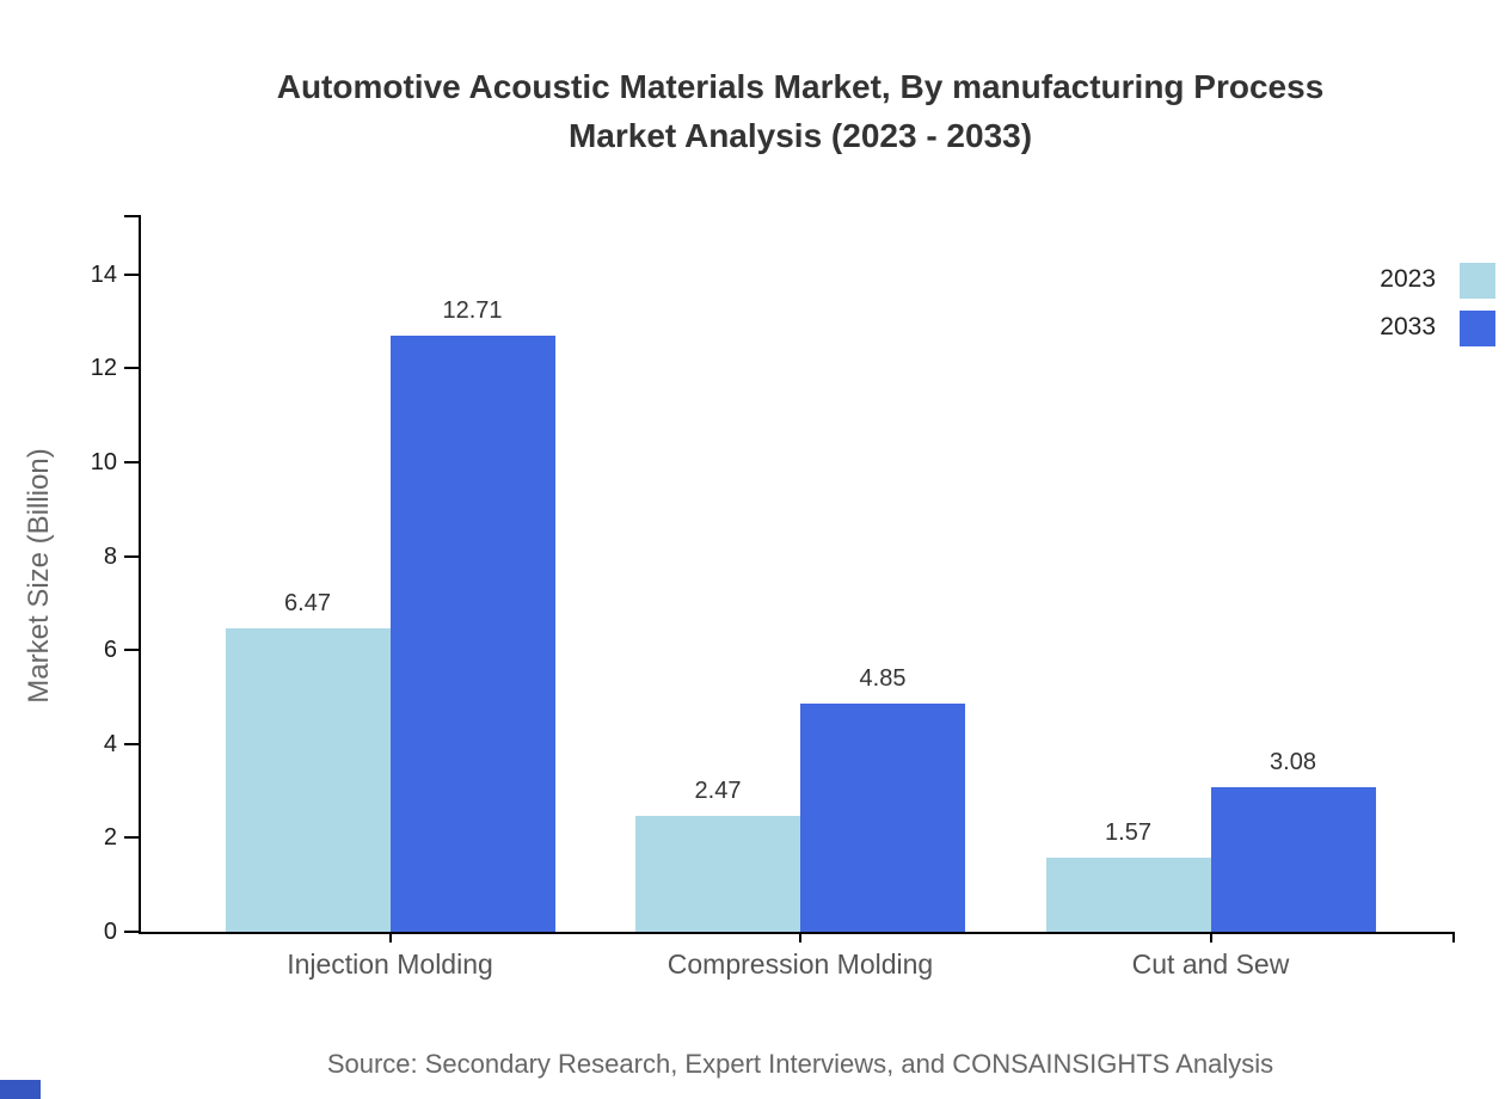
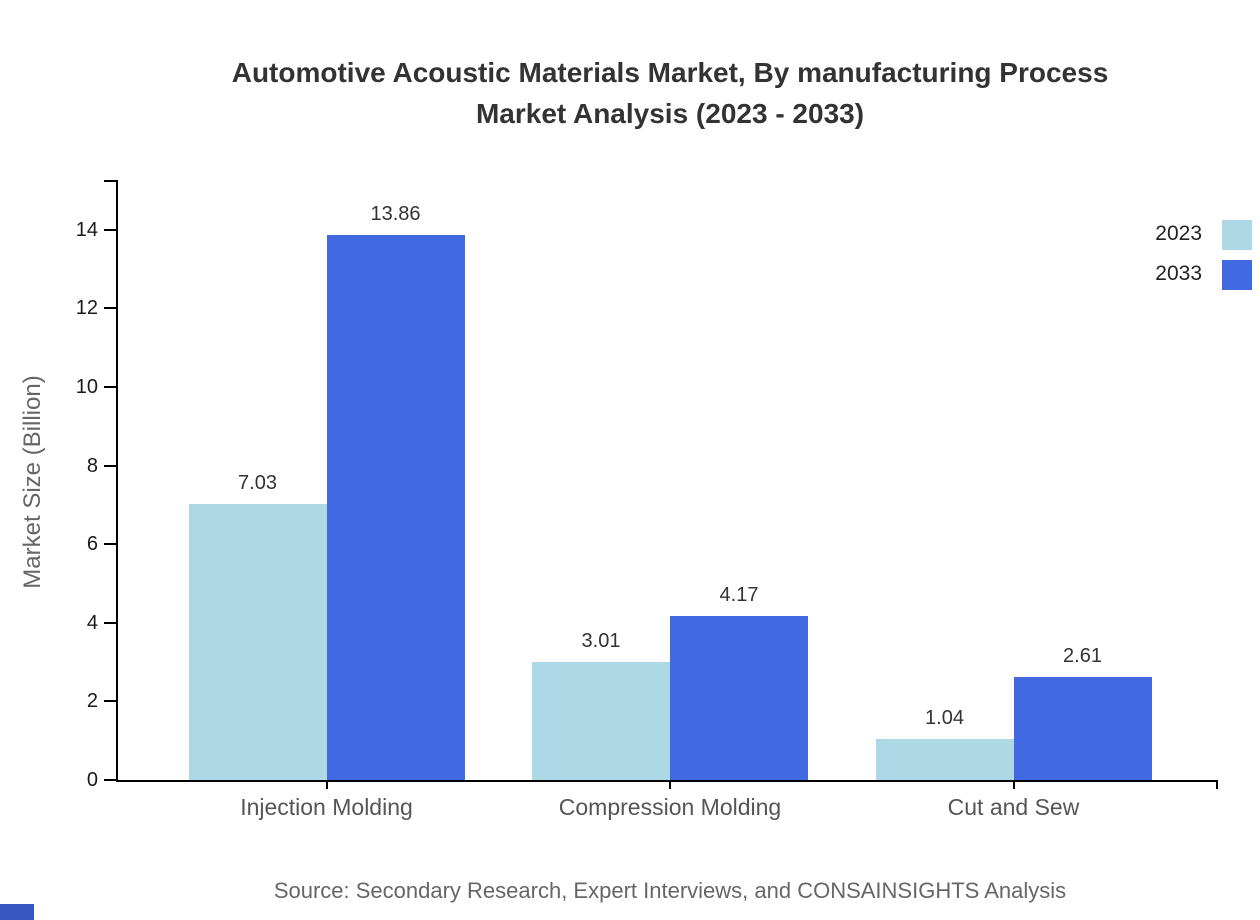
2023/Injection Molding: 6.47 -> 7.03
2033/Injection Molding: 12.71 -> 13.86
2023/Compression Molding: 2.47 -> 3.01
2033/Compression Molding: 4.85 -> 4.17
2023/Cut and Sew: 1.57 -> 1.04
2033/Cut and Sew: 3.08 -> 2.61
